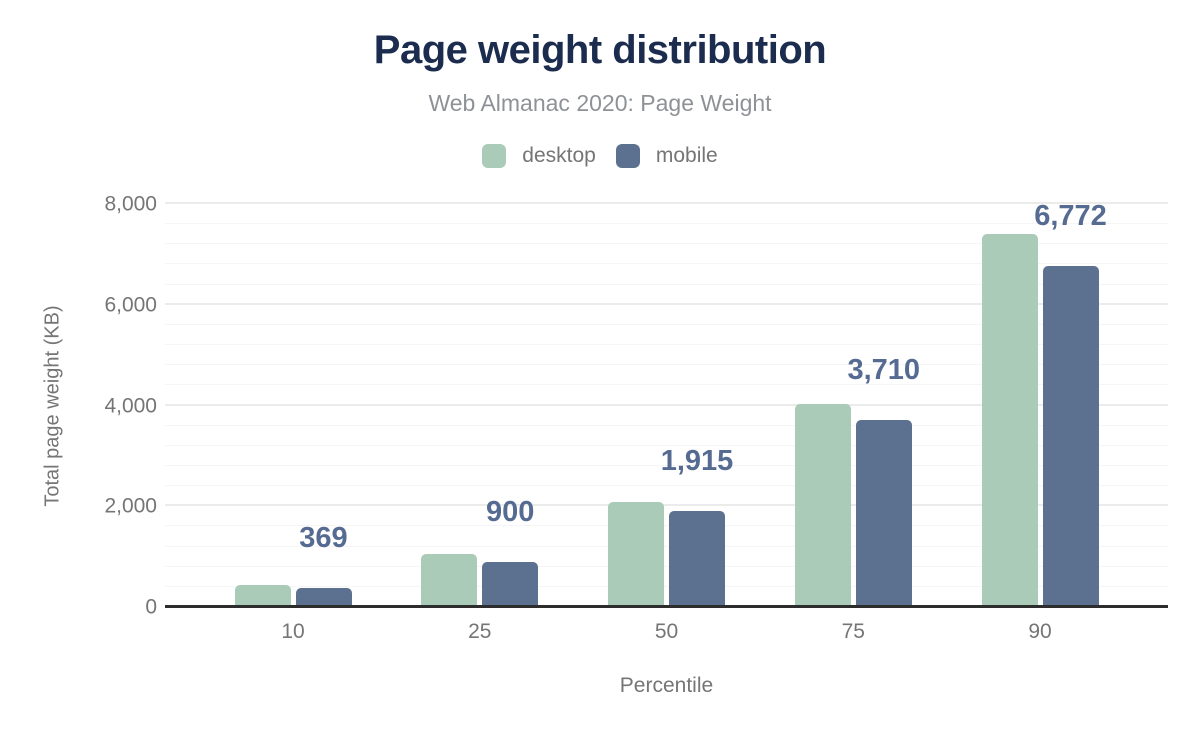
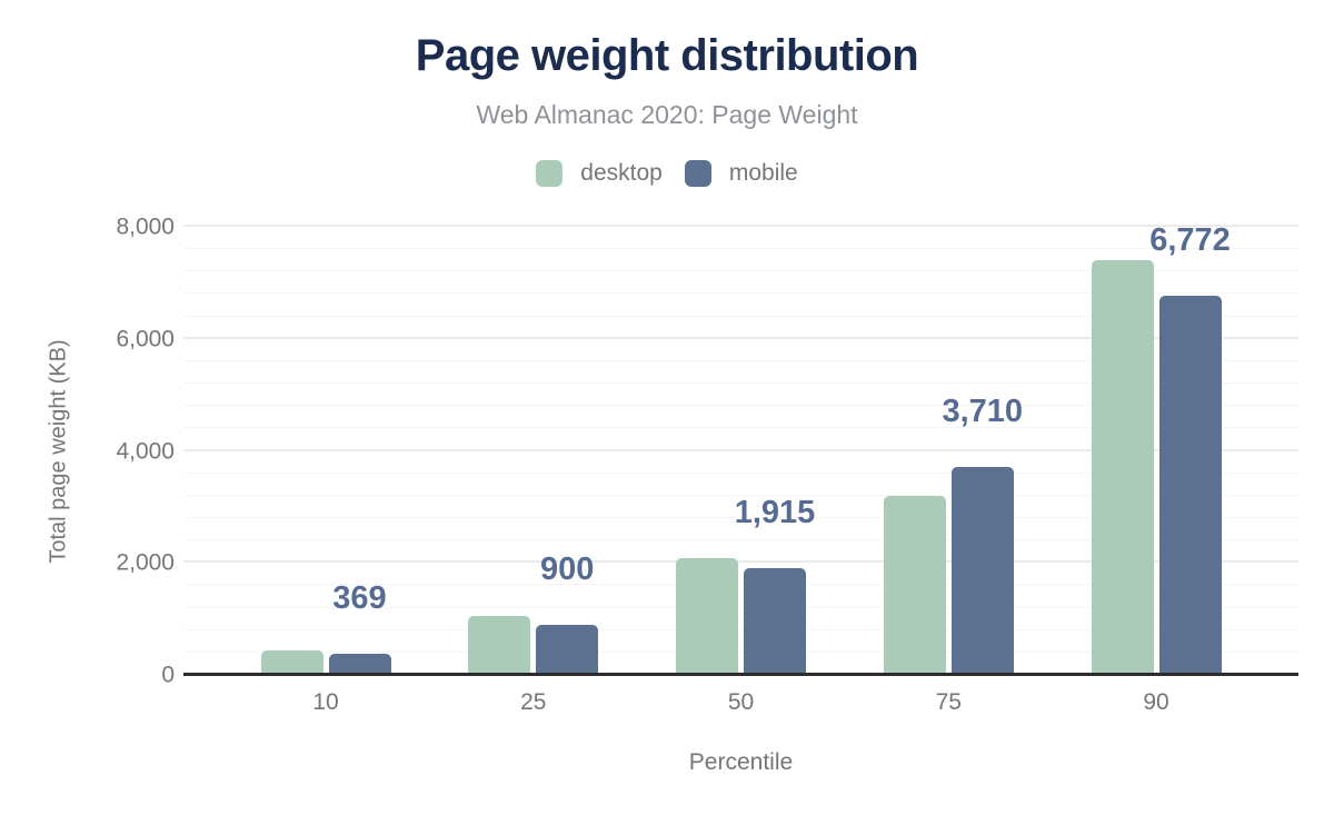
desktop/75: 4000 -> 3200
